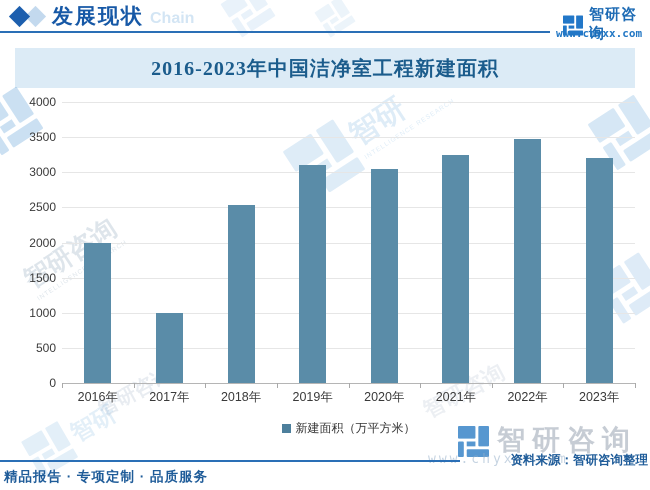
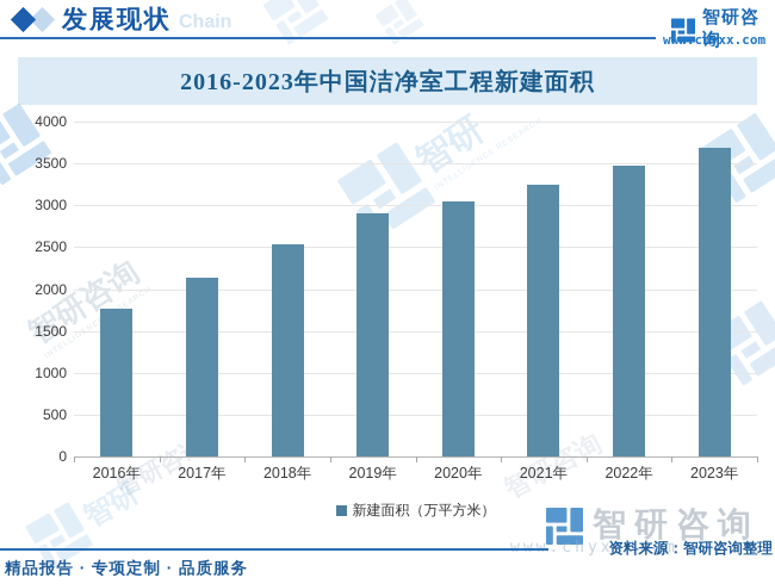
2016年: 2000 -> 1800
2017年: 1000 -> 2100
2019年: 3100 -> 2900
2023年: 3200 -> 3700
